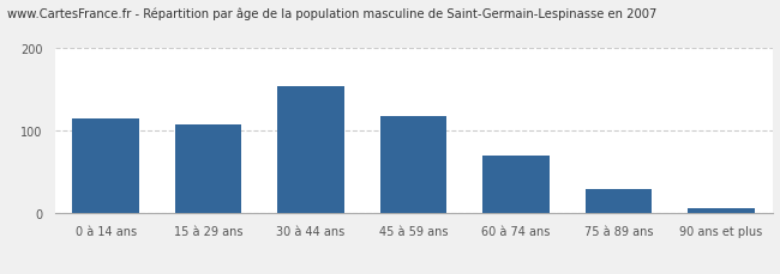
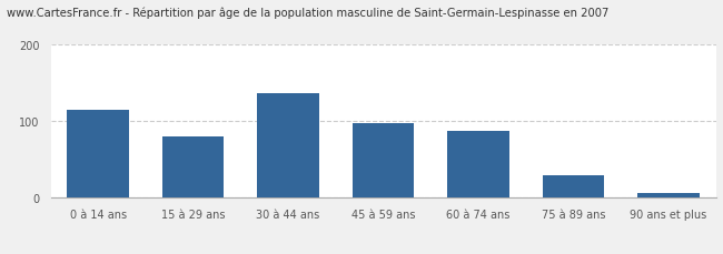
15 à 29 ans: 108 -> 80
30 à 44 ans: 154 -> 137
45 à 59 ans: 118 -> 98
60 à 74 ans: 70 -> 88
